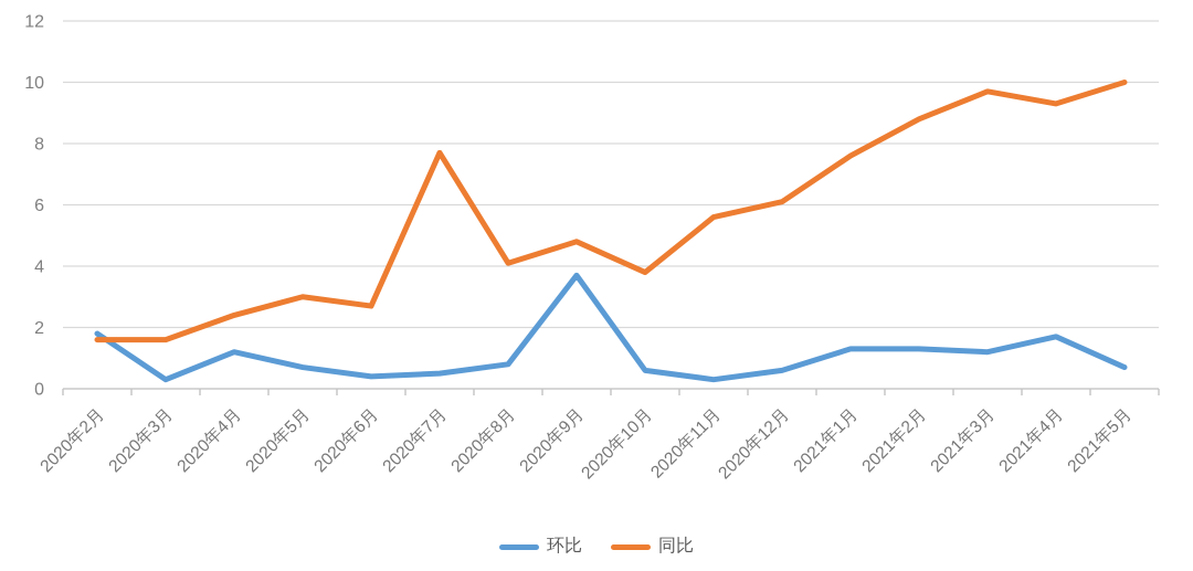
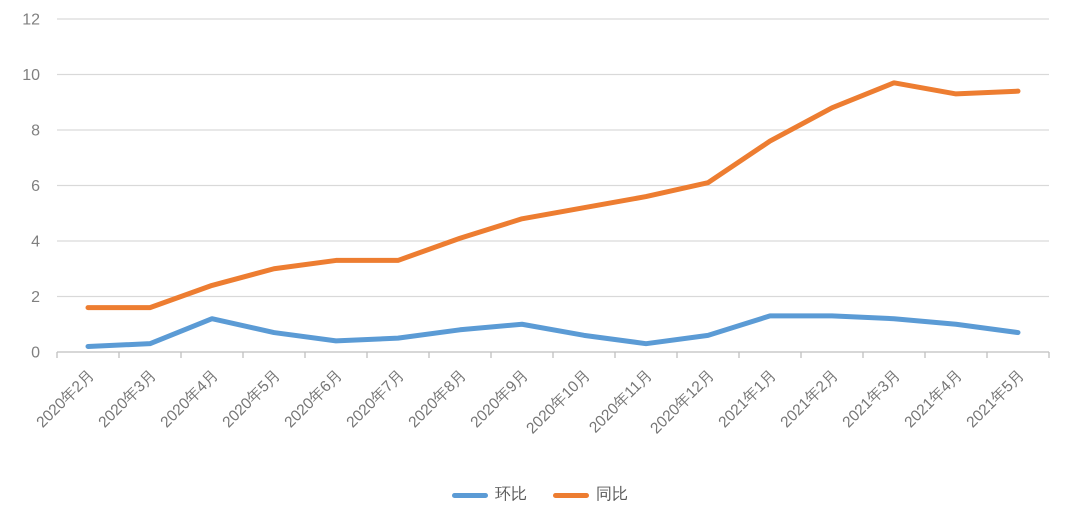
环比/2020年2月: 1.8 -> 0.2
同比/2020年6月: 2.7 -> 3.3
同比/2020年7月: 7.7 -> 3.3
环比/2020年9月: 3.7 -> 1.0
同比/2020年10月: 3.8 -> 5.2
环比/2021年4月: 1.7 -> 1.0
同比/2021年5月: 10.0 -> 9.4
